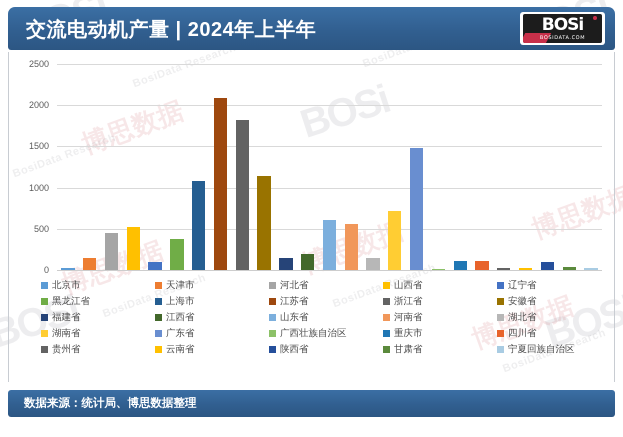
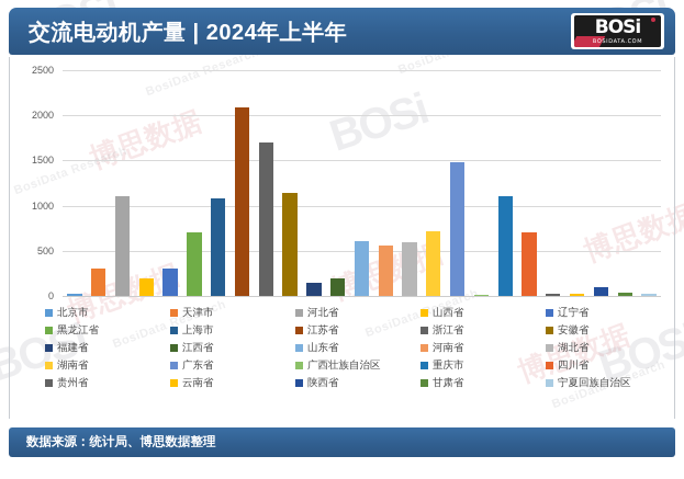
天津市: 200 -> 300
河北省: 500 -> 1100
山西省: 500 -> 200
辽宁省: 100 -> 300
黑龙江省: 400 -> 700
浙江省: 1800 -> 1700
湖北省: 100 -> 600
重庆市: 100 -> 1100
四川省: 100 -> 700
